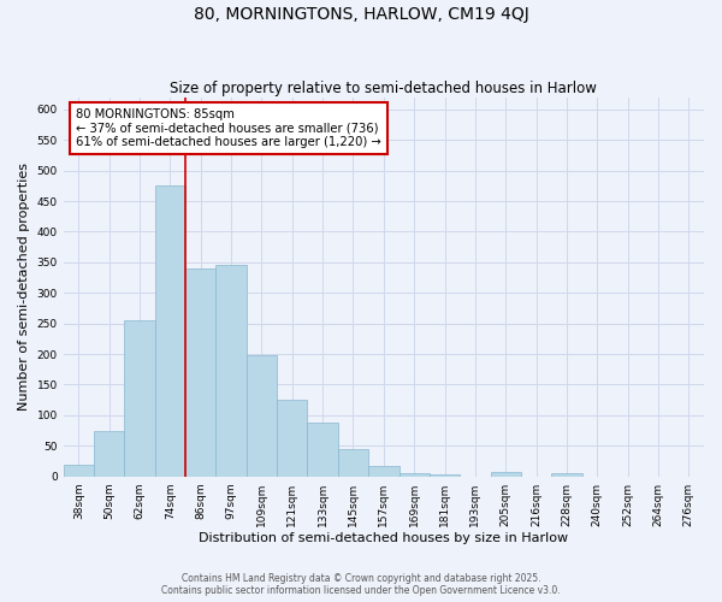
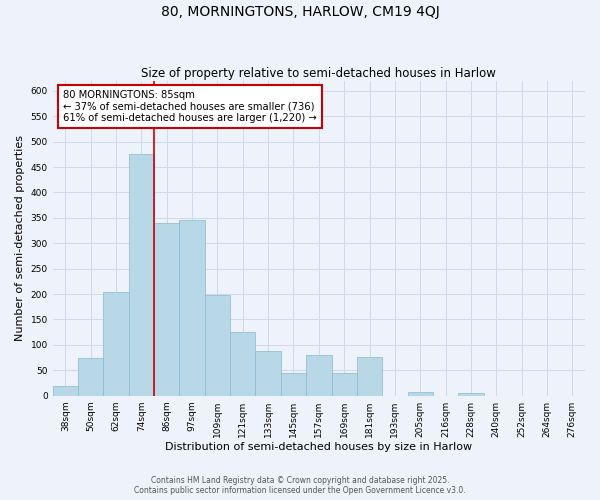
62sqm: 255 -> 204
157sqm: 17 -> 80
169sqm: 5 -> 44
181sqm: 3 -> 76
